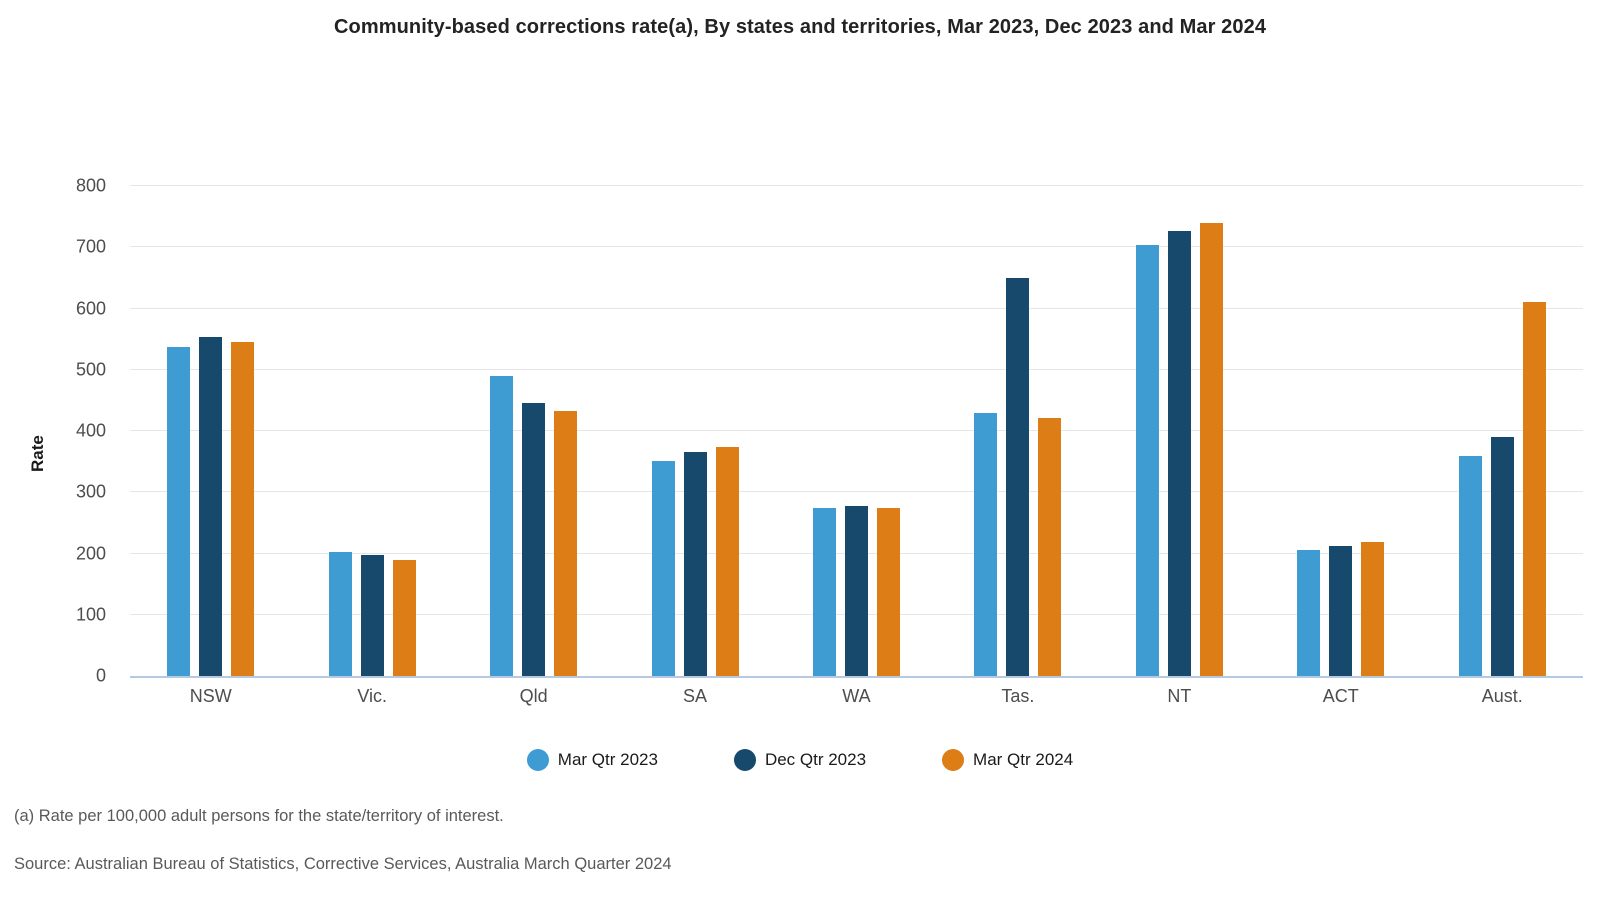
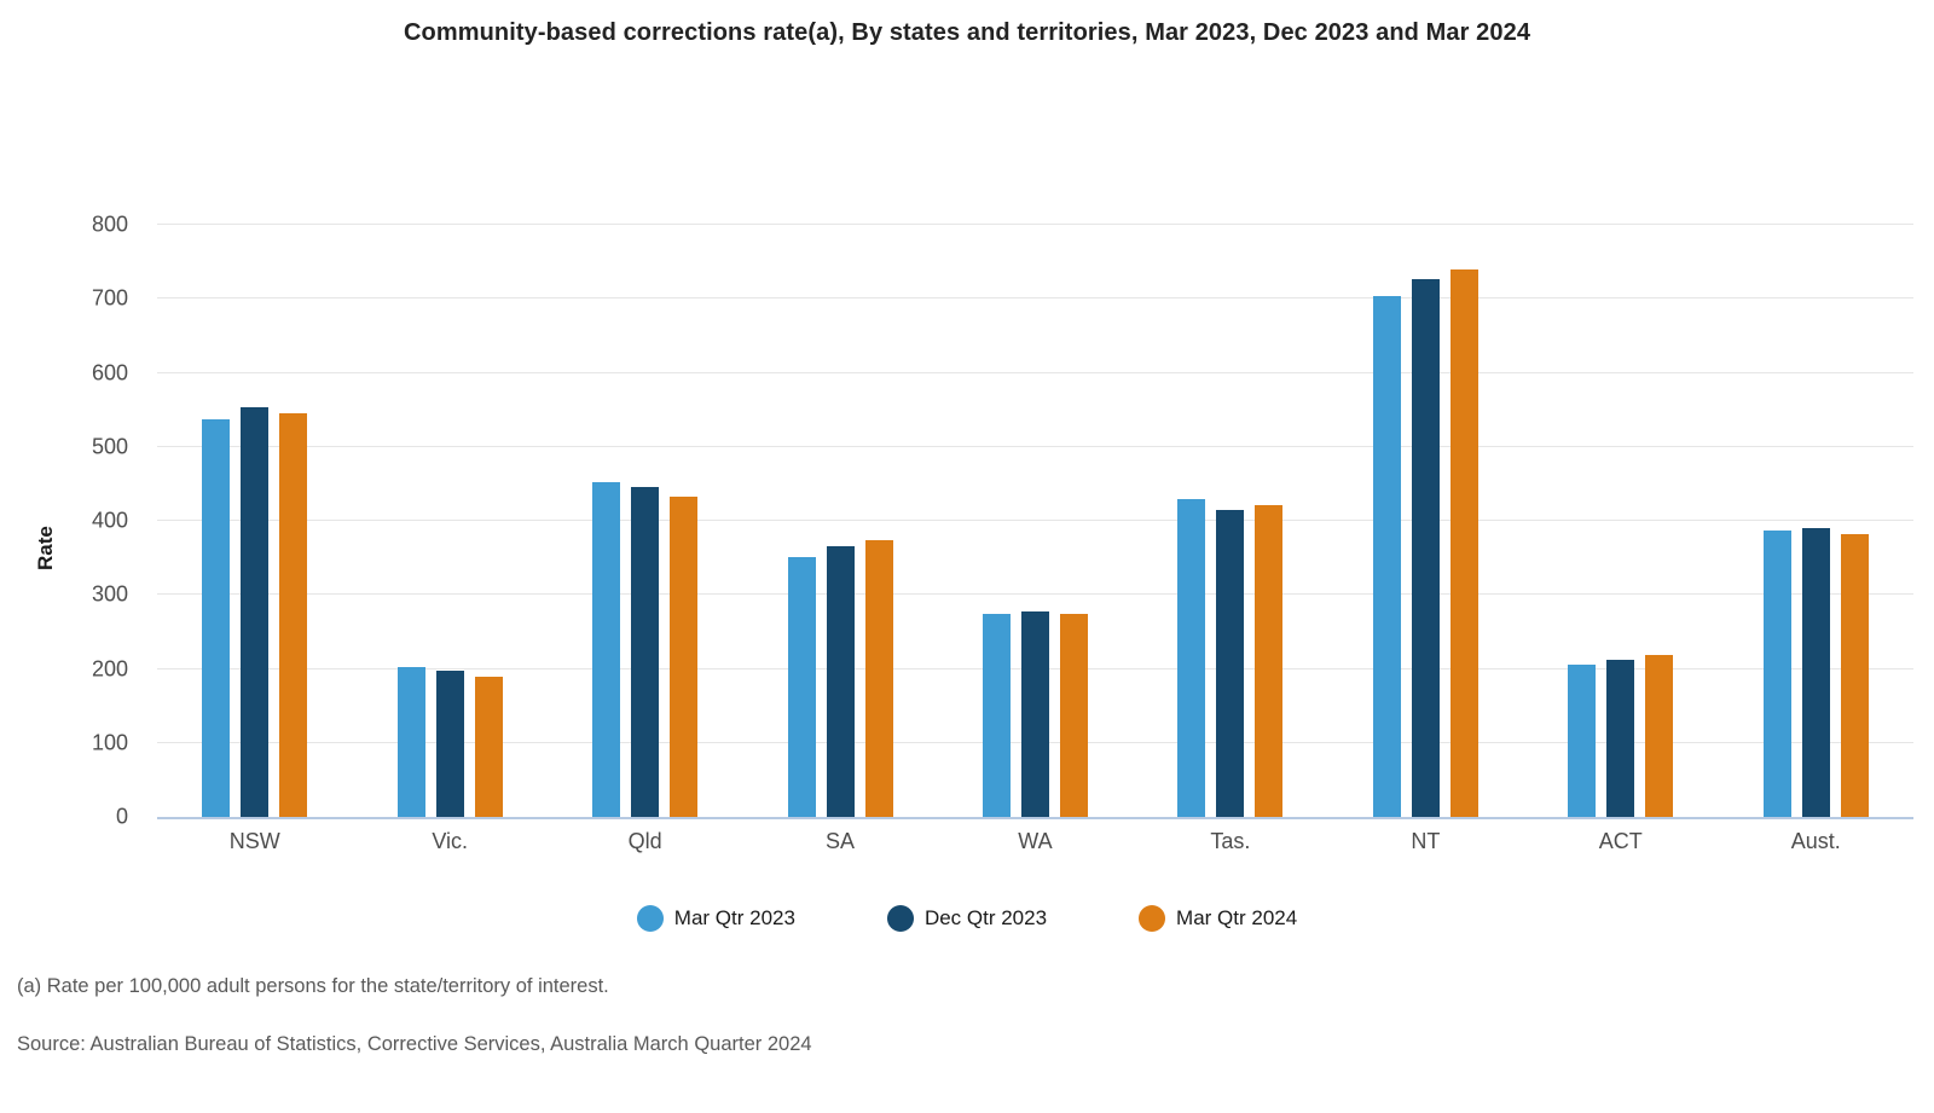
Mar Qtr 2023/Qld: 490 -> 450
Dec Qtr 2023/Tas.: 650 -> 410
Mar Qtr 2023/Aust.: 360 -> 390
Mar Qtr 2024/Aust.: 610 -> 380
